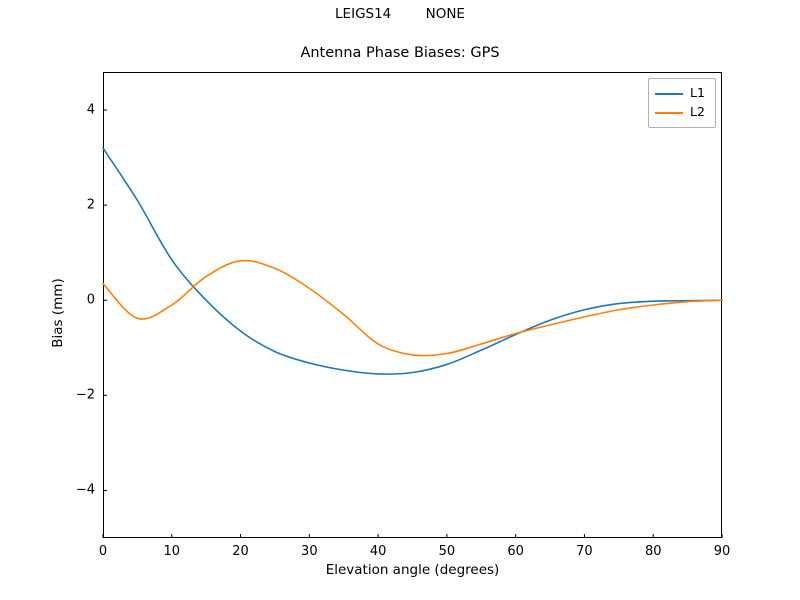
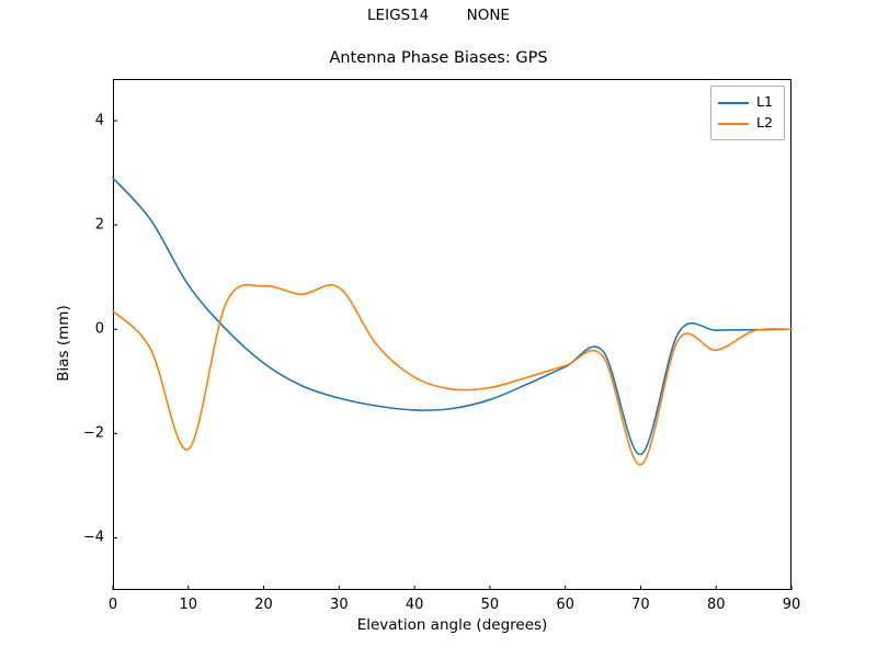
L1/0: 3.2 -> 2.9
L2/10: -0.1 -> -2.3
L2/30: 0.2 -> 0.8
L1/70: -0.2 -> -2.4
L2/70: -0.3 -> -2.6
L2/80: -0.1 -> -0.4
